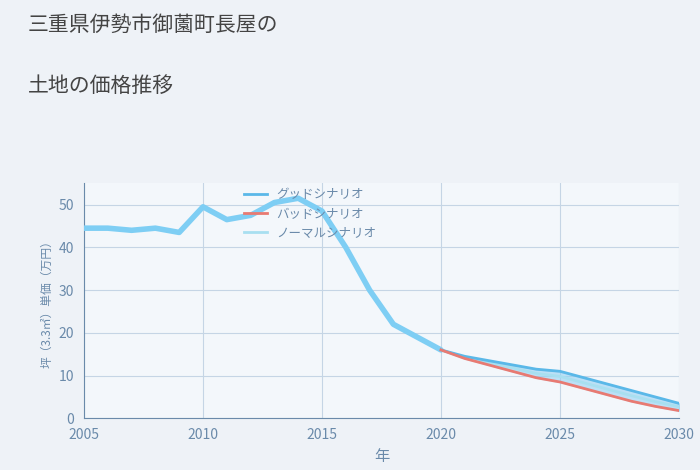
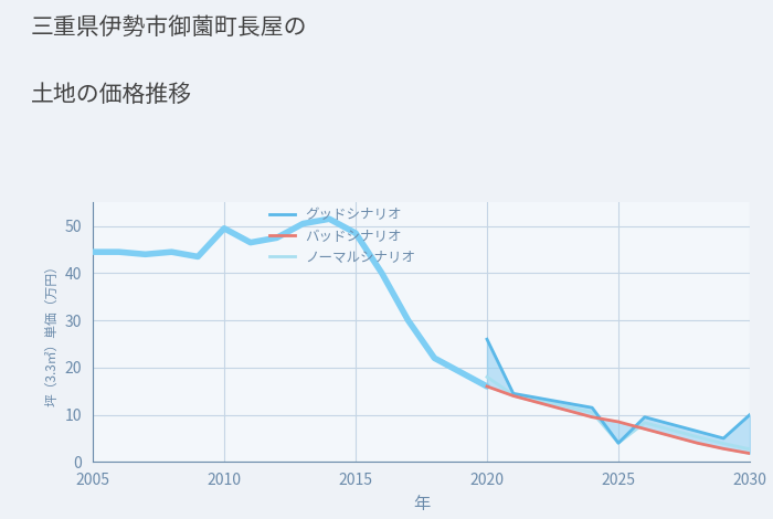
グッドシナリオ/2020: 16.0 -> 26.0
ノーマルシナリオ/2020: 16.0 -> 18.0
グッドシナリオ/2025: 11.0 -> 4.0
ノーマルシナリオ/2025: 9.8 -> 4.0
グッドシナリオ/2030: 3.5 -> 10.0
